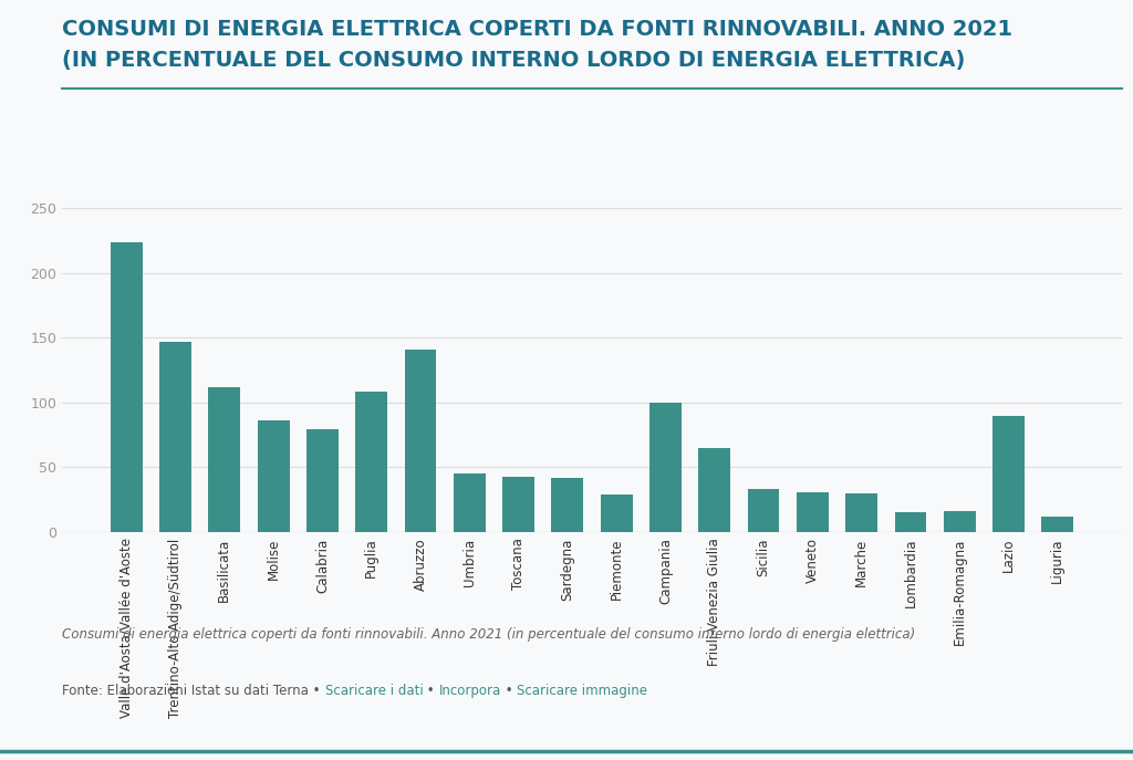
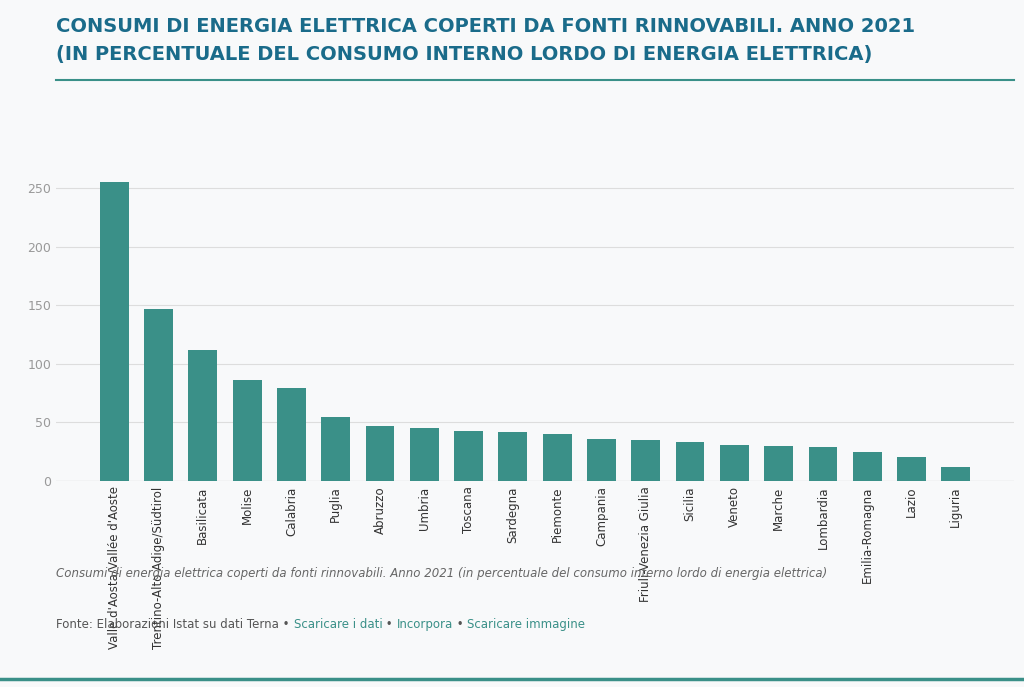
Valle d'Aosta/Vallée d'Aoste: 224 -> 255
Puglia: 108 -> 55
Abruzzo: 141 -> 47
Piemonte: 29 -> 40
Campania: 100 -> 36
Friuli-Venezia Giulia: 65 -> 35
Lombardia: 15 -> 29
Emilia-Romagna: 16 -> 25
Lazio: 90 -> 20
